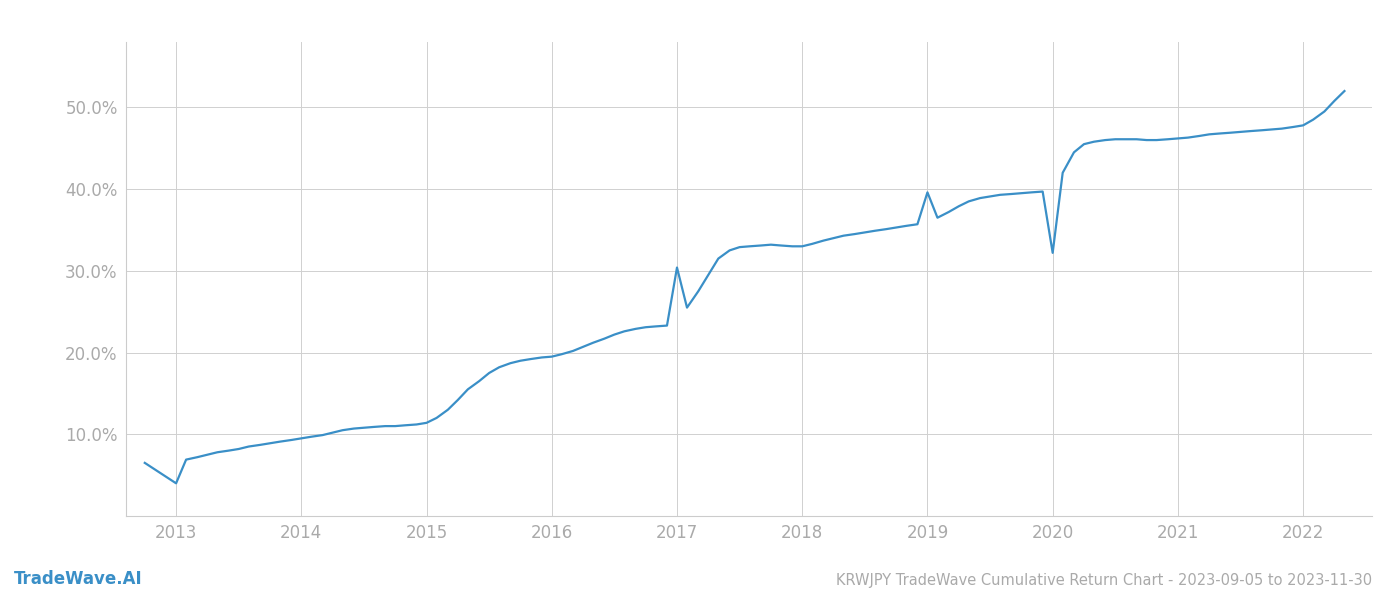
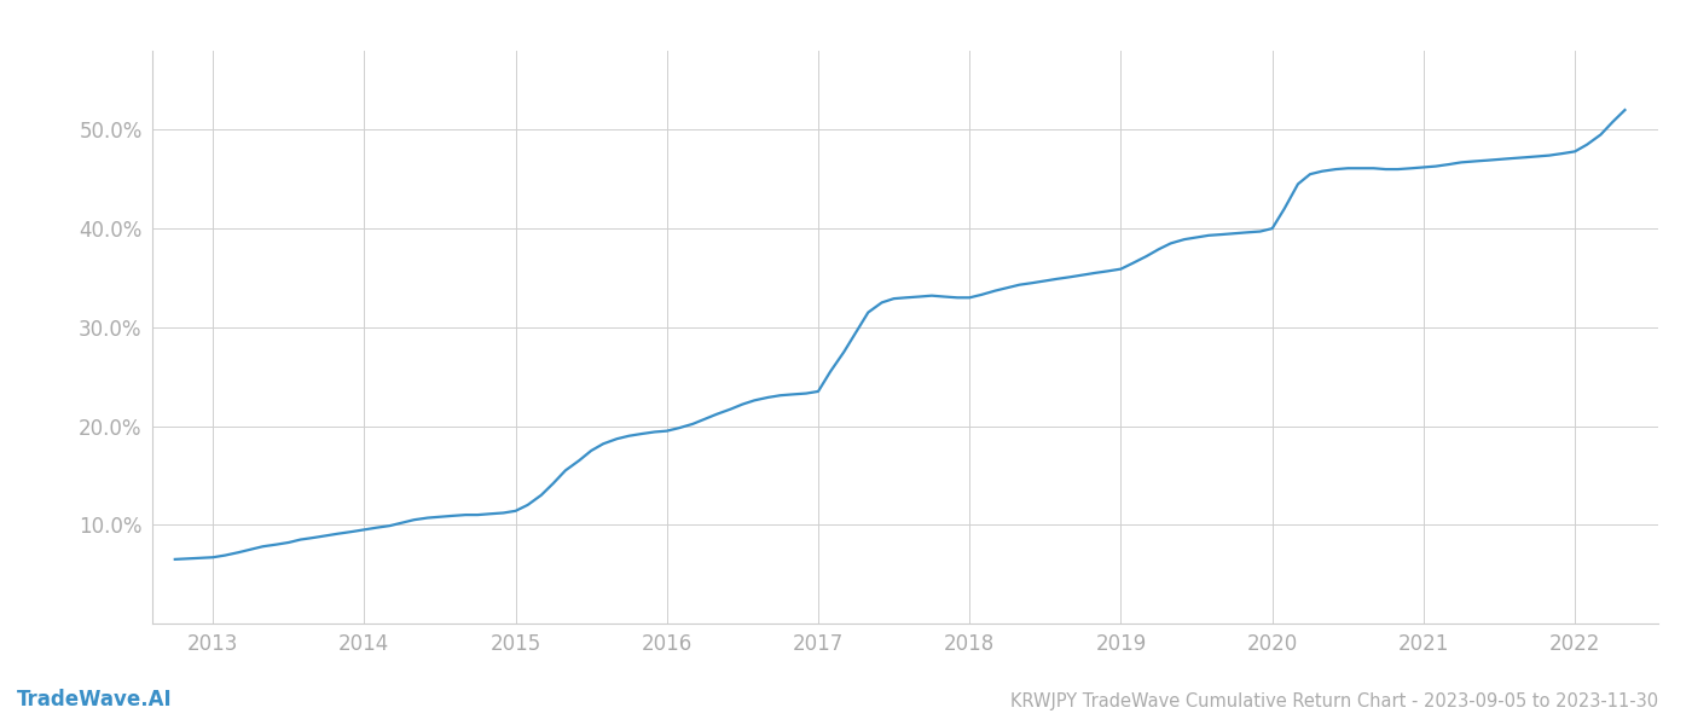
2013: 4.0% -> 6.7%
2017: 30.4% -> 23.5%
2019: 39.6% -> 35.9%
2020: 32.2% -> 40.0%
